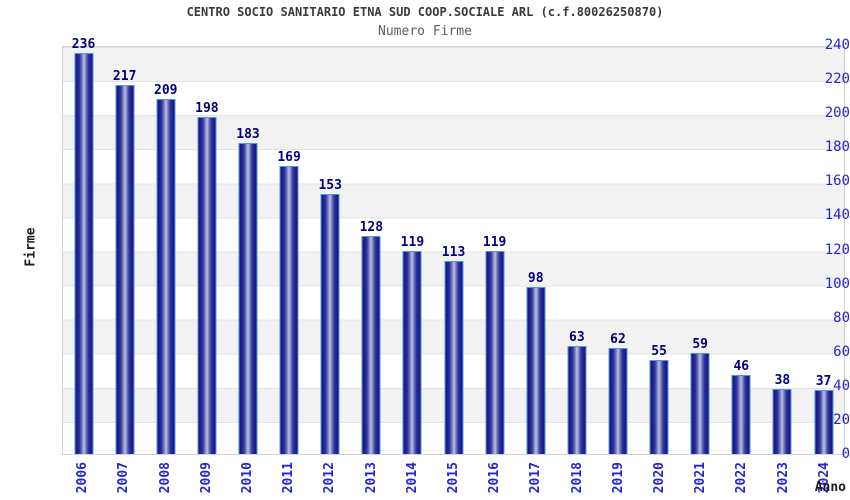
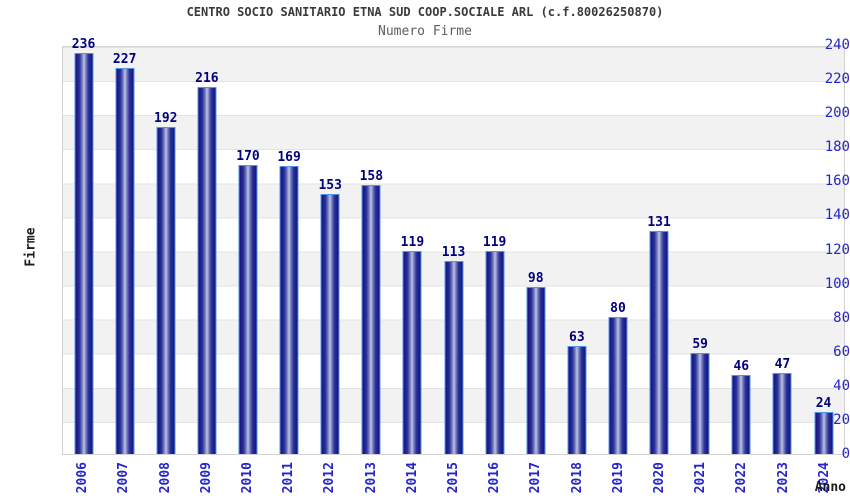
2007: 217 -> 227
2008: 209 -> 192
2009: 198 -> 216
2010: 183 -> 170
2013: 128 -> 158
2019: 62 -> 80
2020: 55 -> 131
2023: 38 -> 47
2024: 37 -> 24
